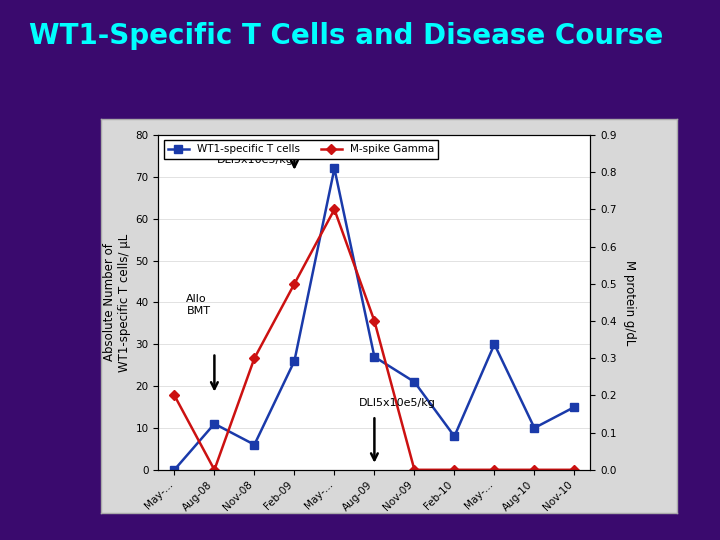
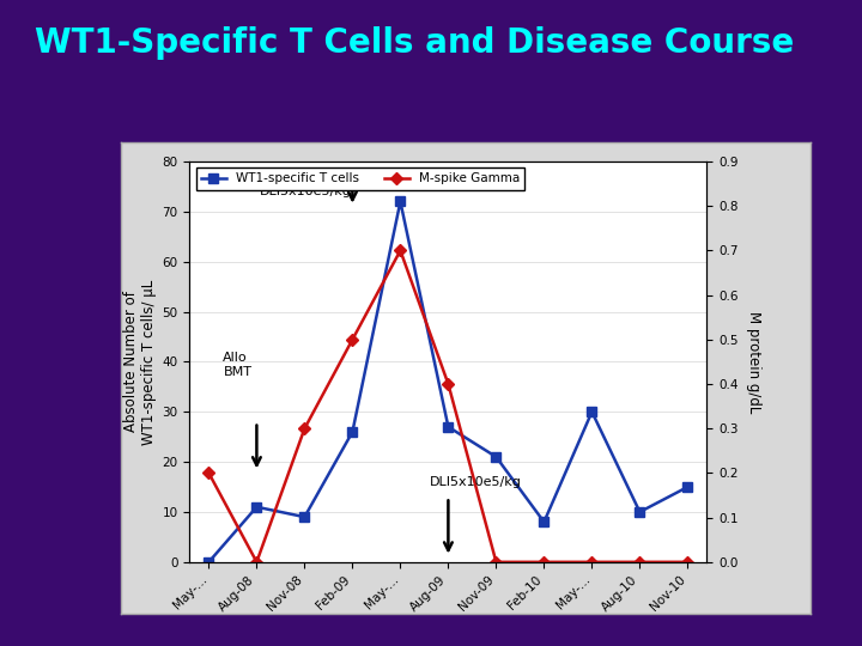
WT1-specific T cells/Nov-08: 6 -> 9
